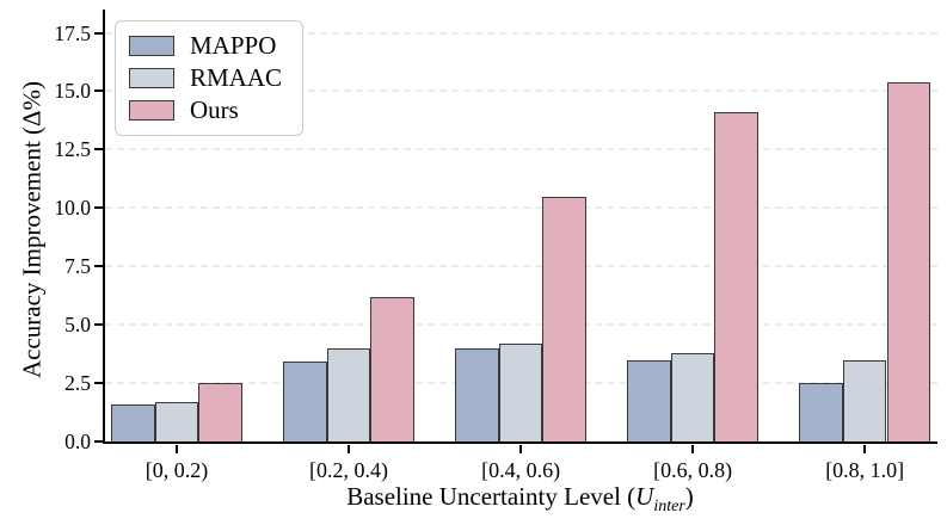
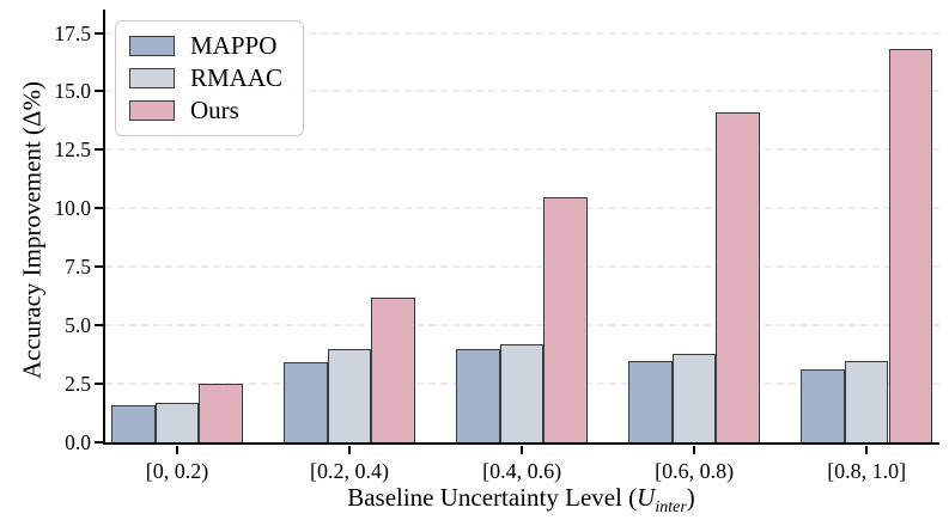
MAPPO/[0.8, 1.0]: 2.5 -> 3.1
Ours/[0.8, 1.0]: 15.4 -> 16.8
